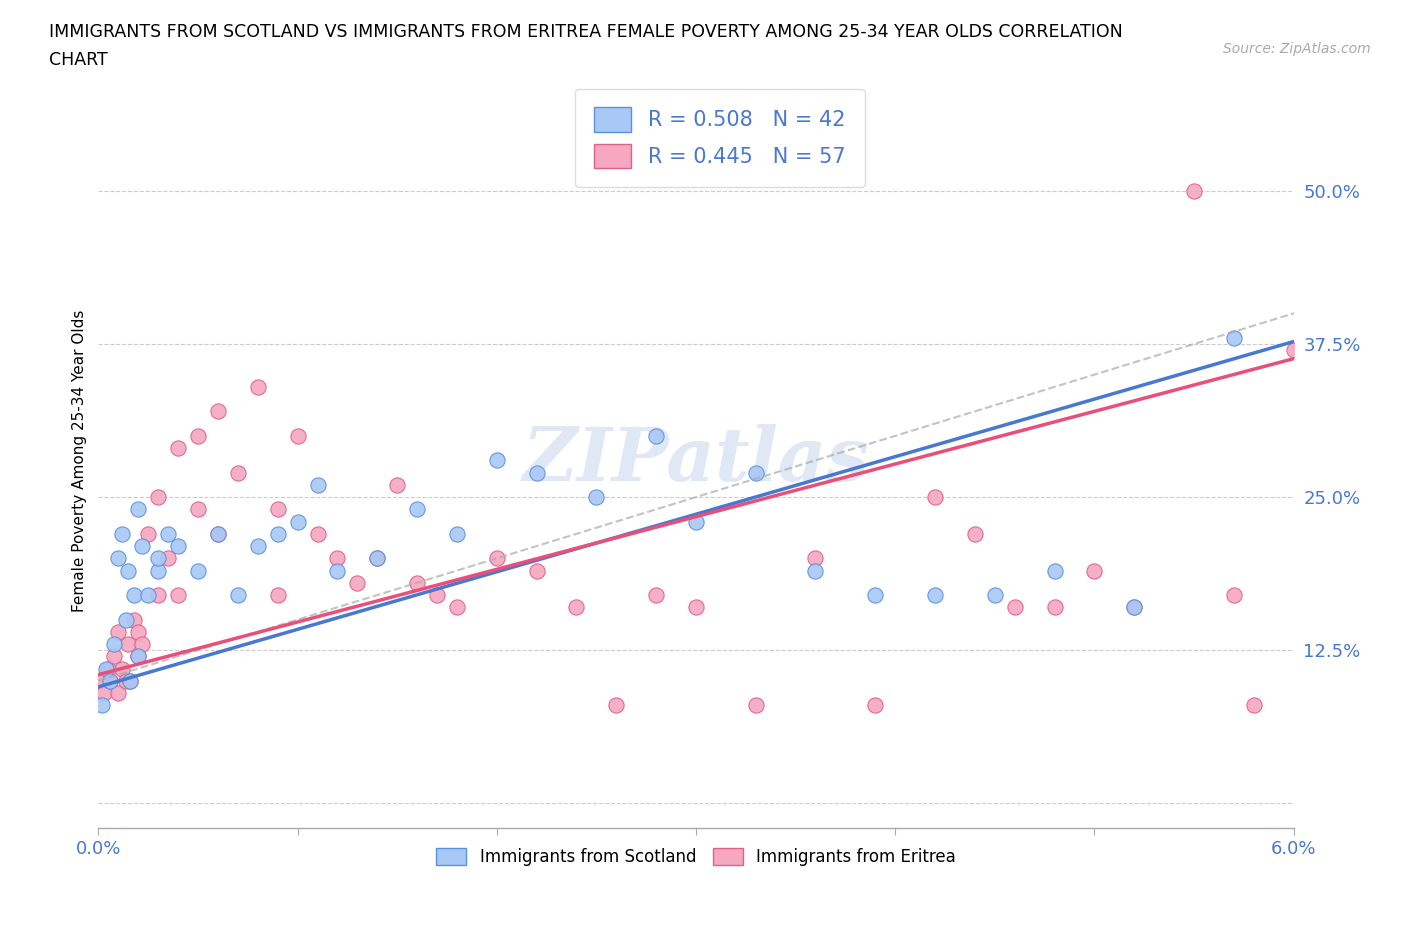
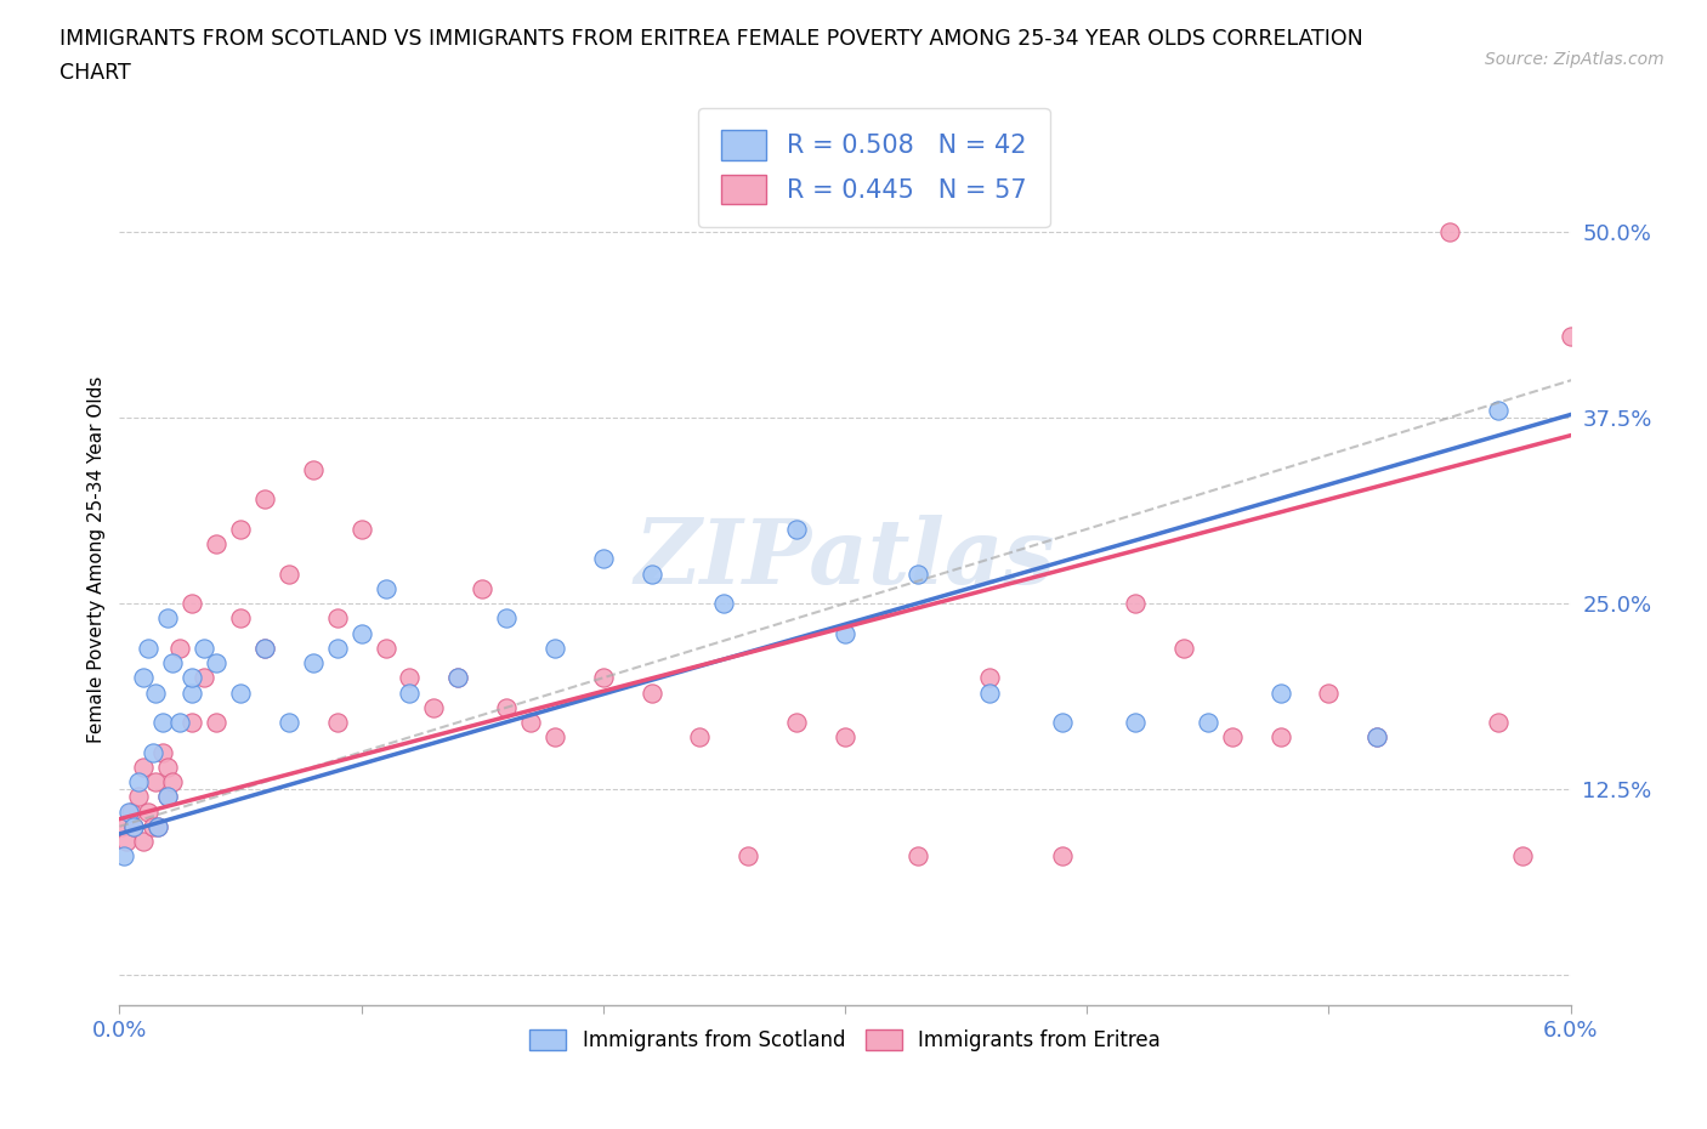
Immigrants from Eritrea/6.0%: 37% -> 43%
